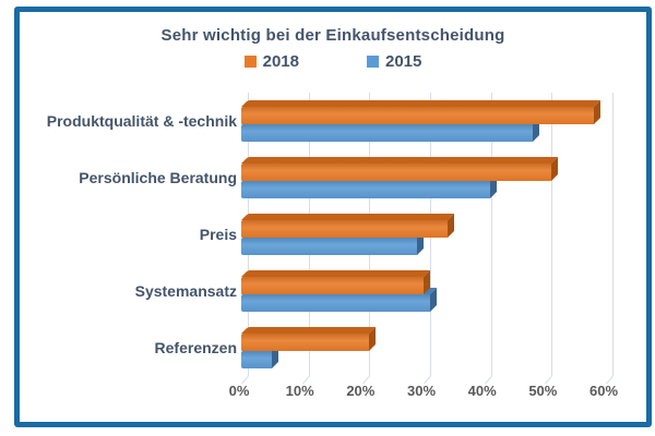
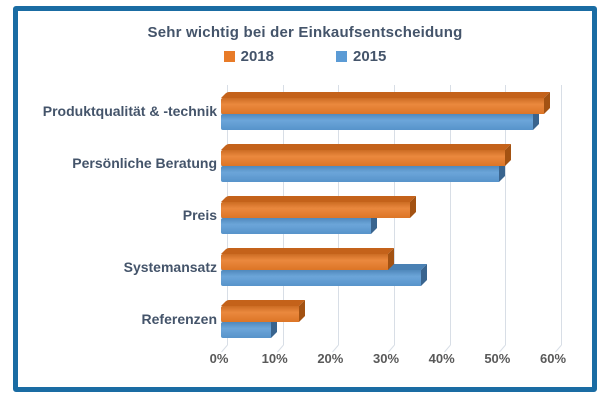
2015/Produktqualität & -technik: 48% -> 56%
2015/Persönliche Beratung: 41% -> 50%
2015/Preis: 29% -> 27%
2015/Systemansatz: 31% -> 36%
2018/Referenzen: 21% -> 14%
2015/Referenzen: 5% -> 9%
